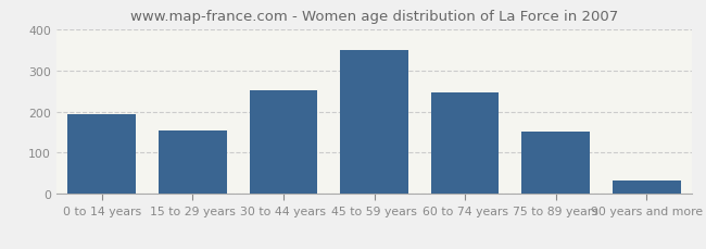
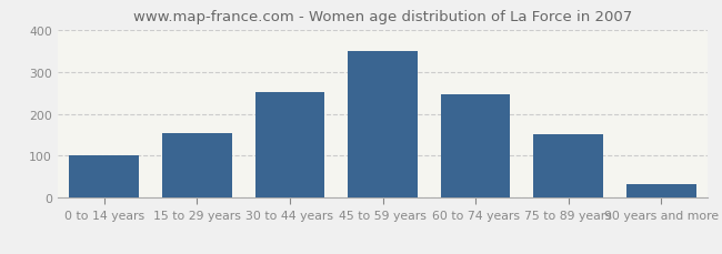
0 to 14 years: 193 -> 100
